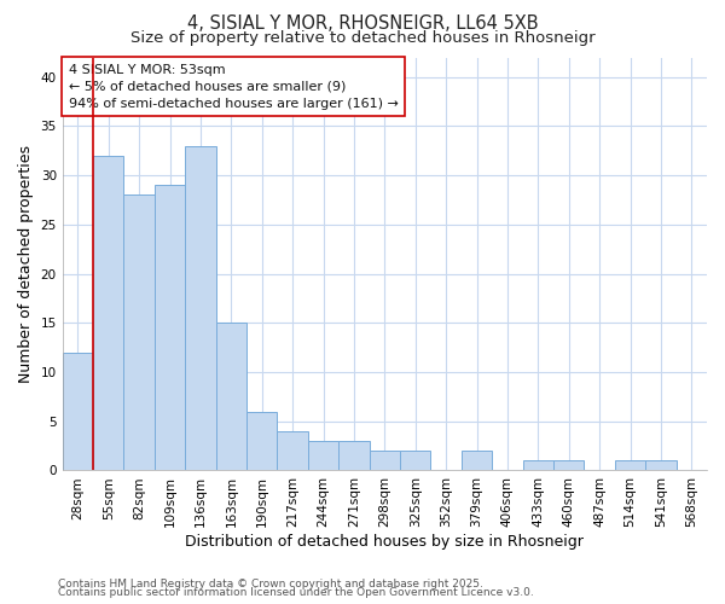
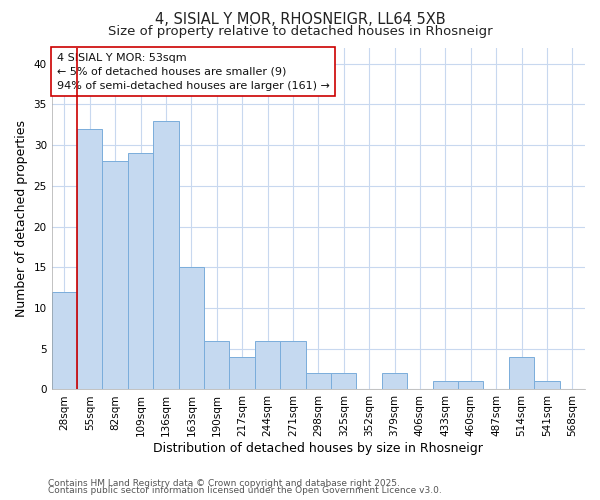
244sqm: 3 -> 6
271sqm: 3 -> 6
514sqm: 1 -> 4
